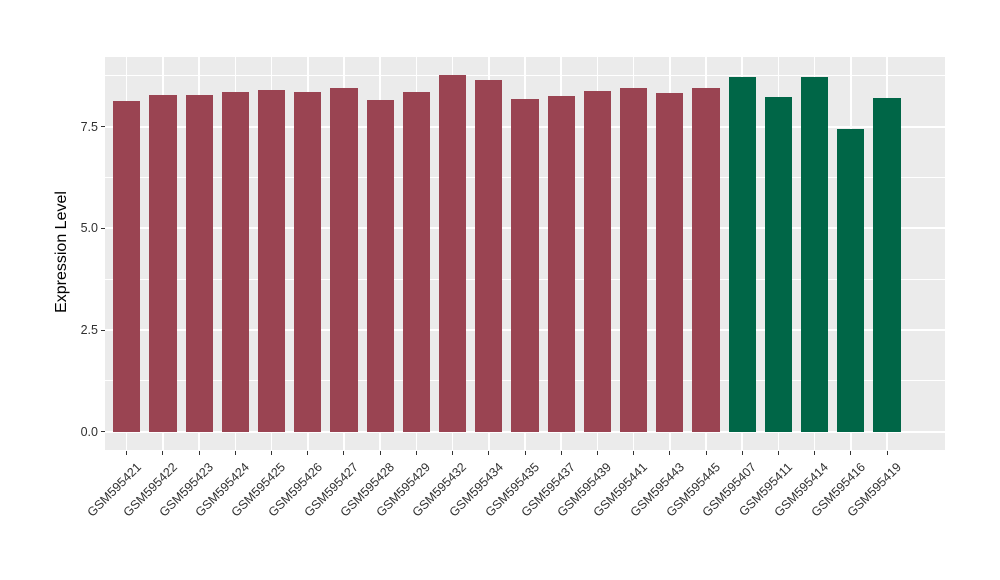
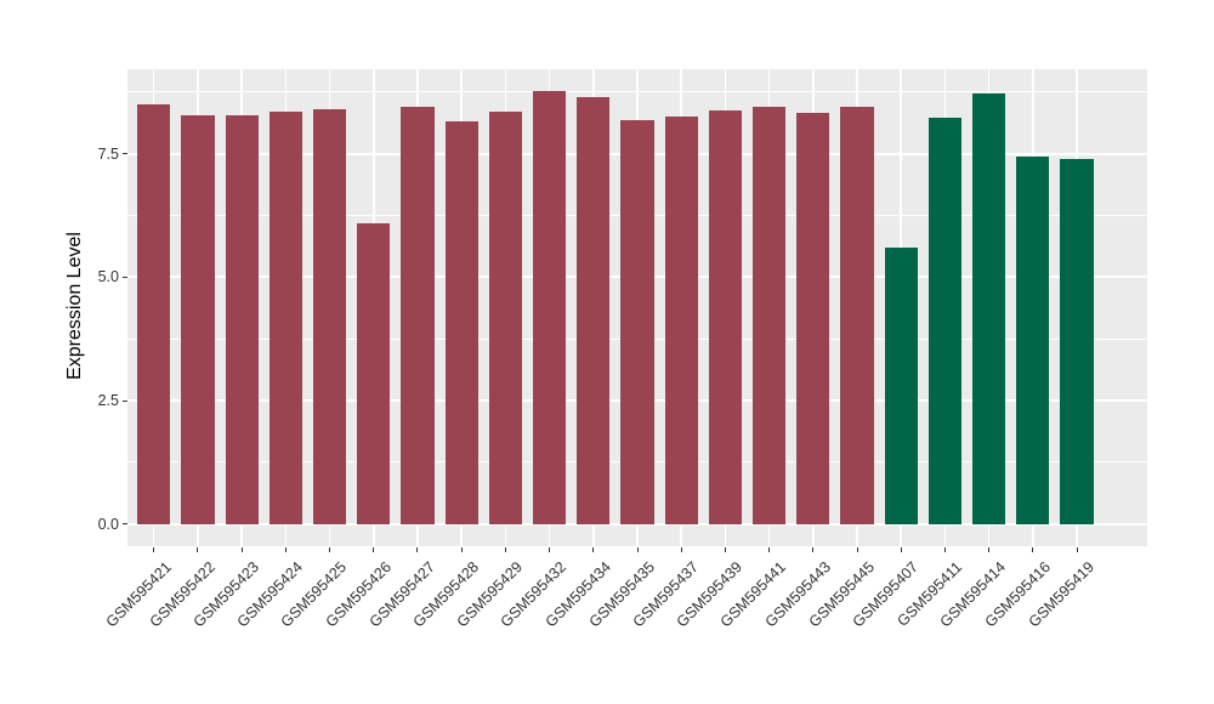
GSM595421: 8.1 -> 8.5
GSM595426: 8.4 -> 6.1
GSM595407: 8.7 -> 5.6
GSM595419: 8.2 -> 7.4
